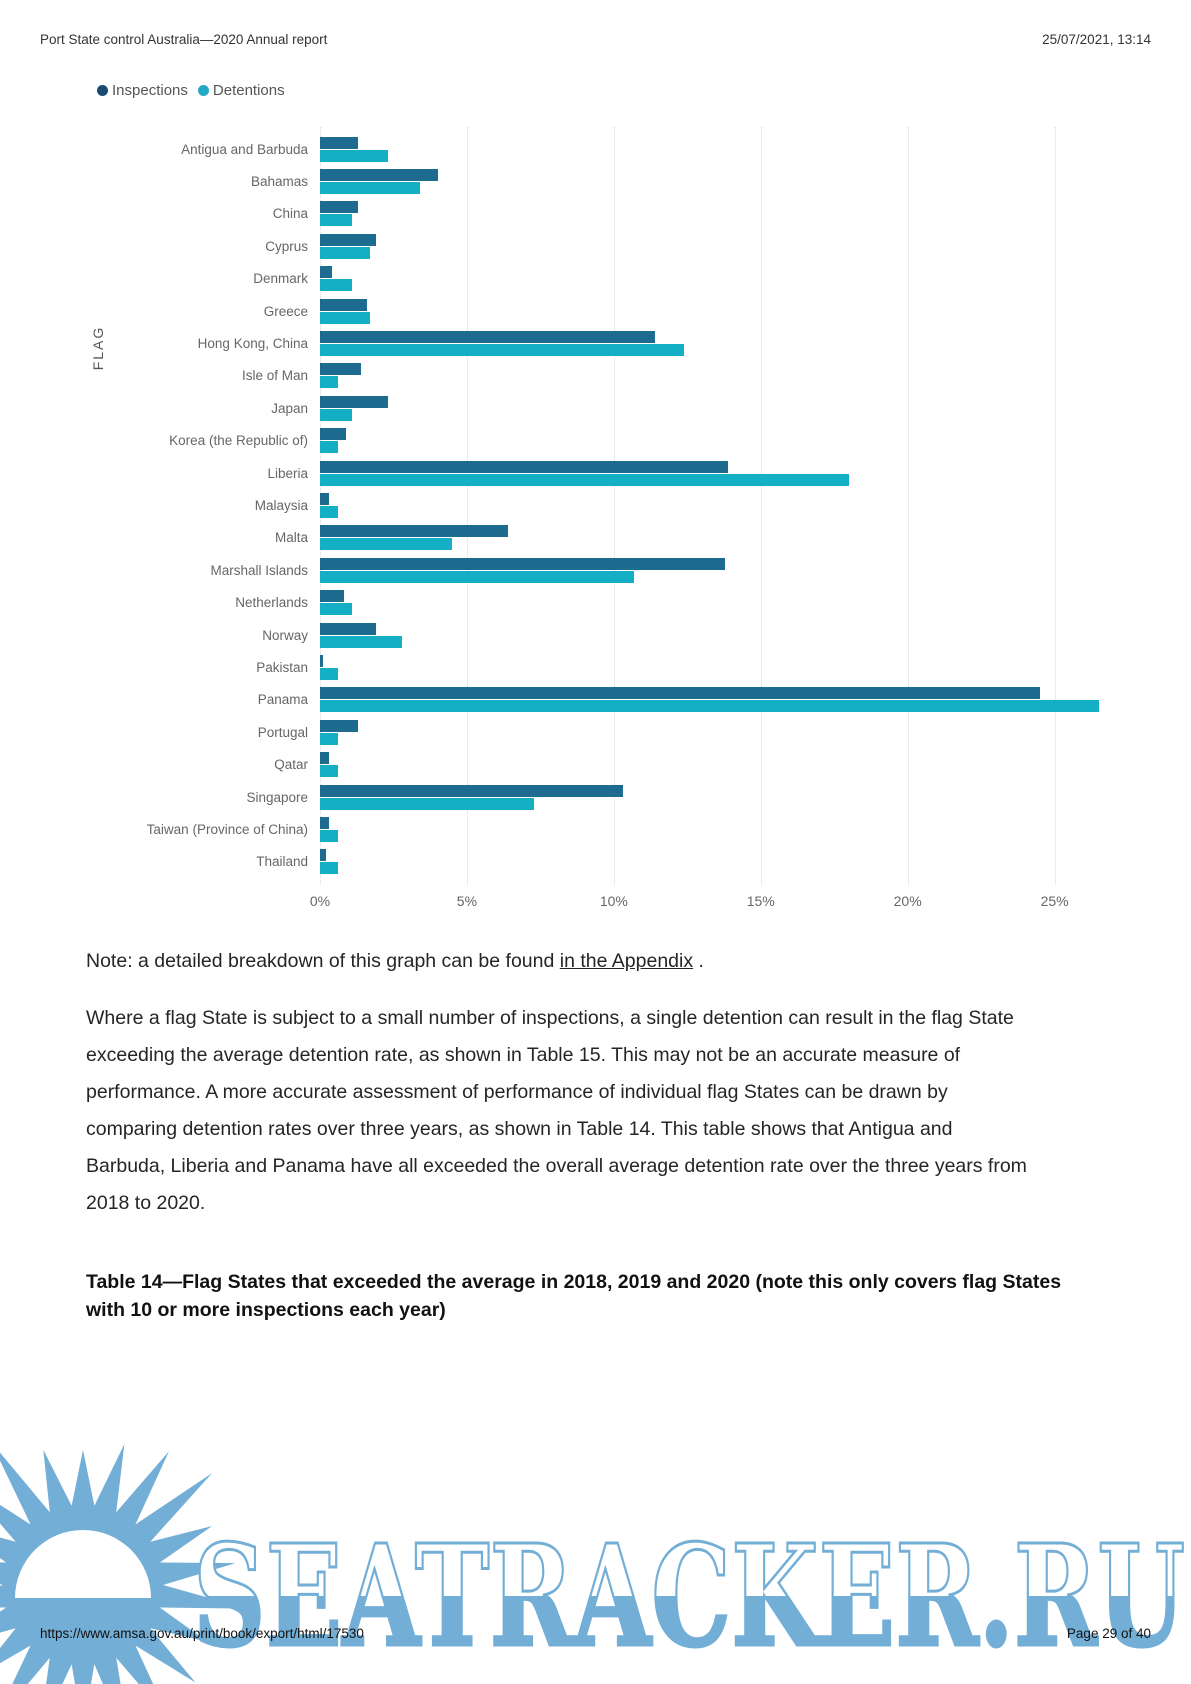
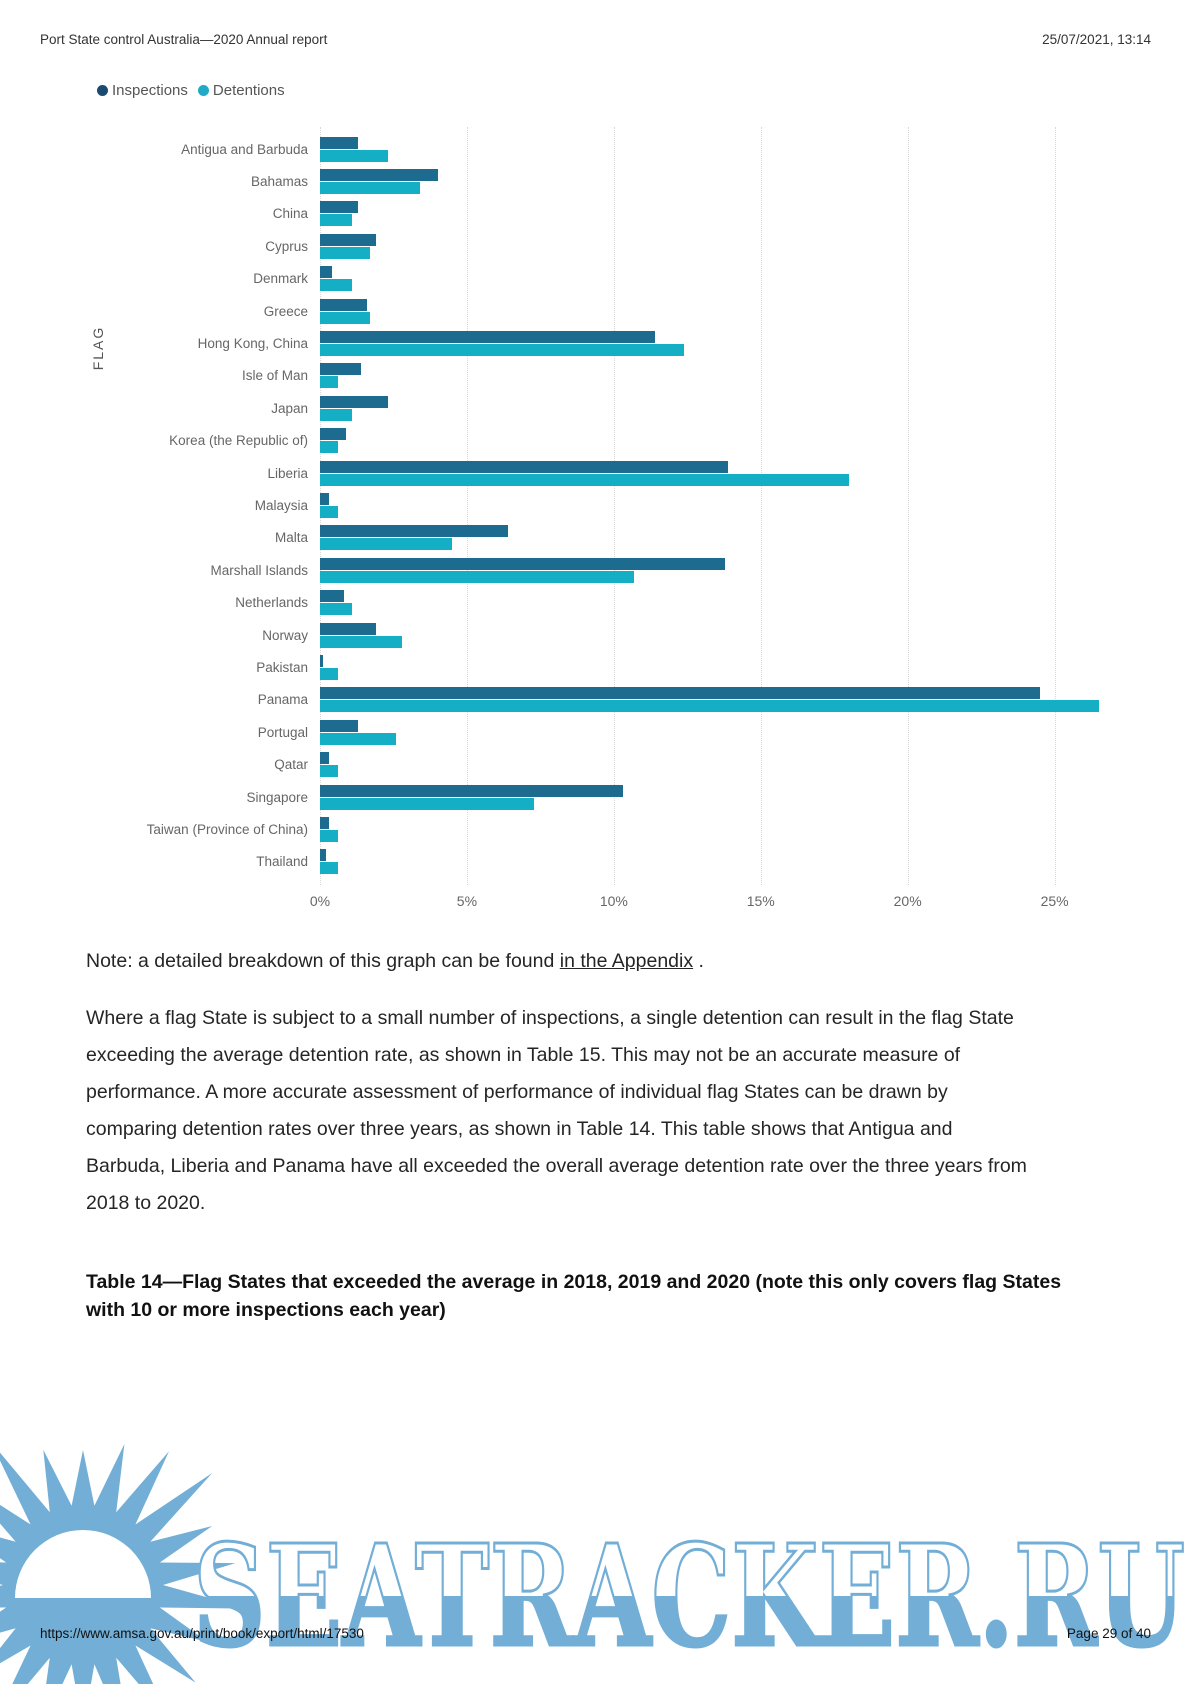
Detentions/Portugal: 0.6% -> 2.6%
